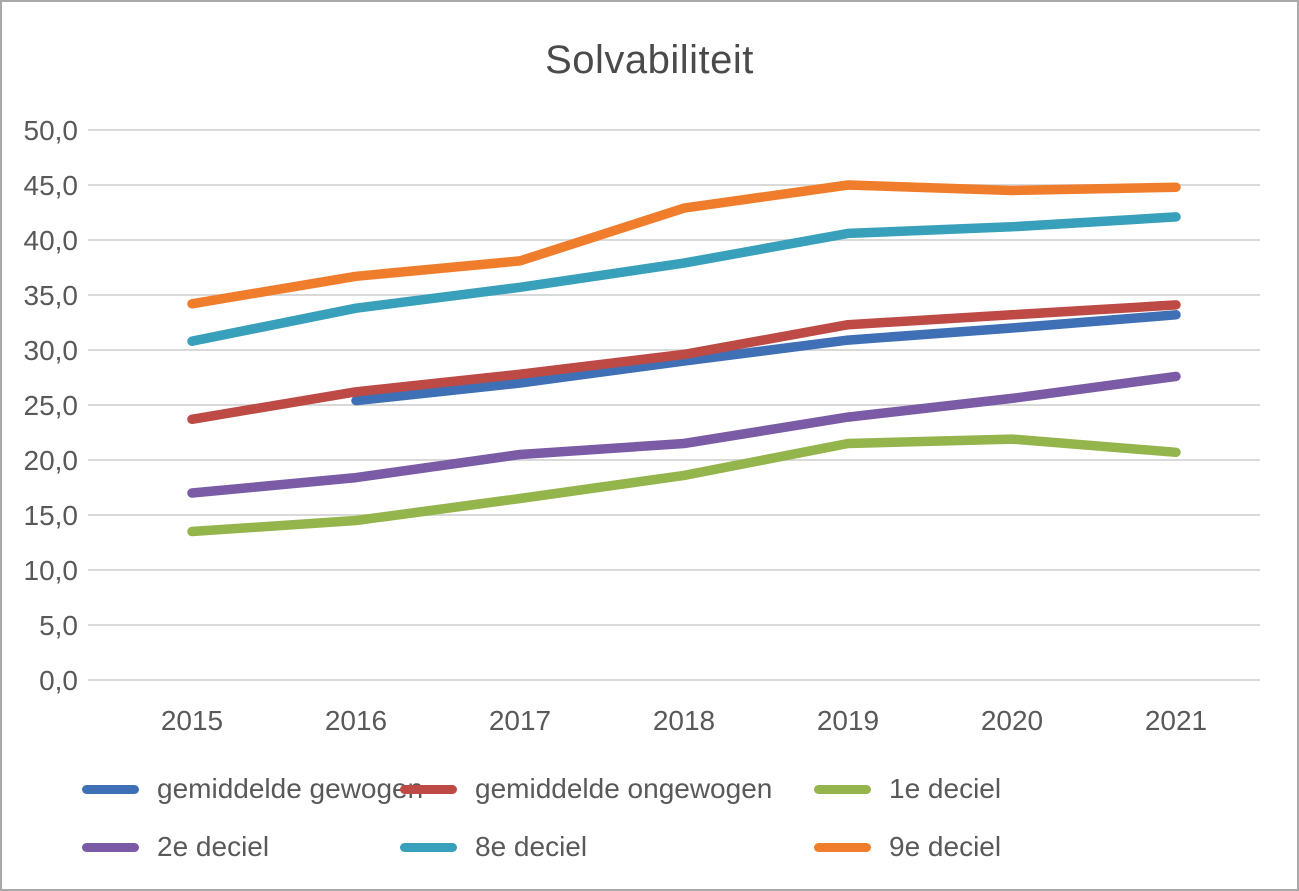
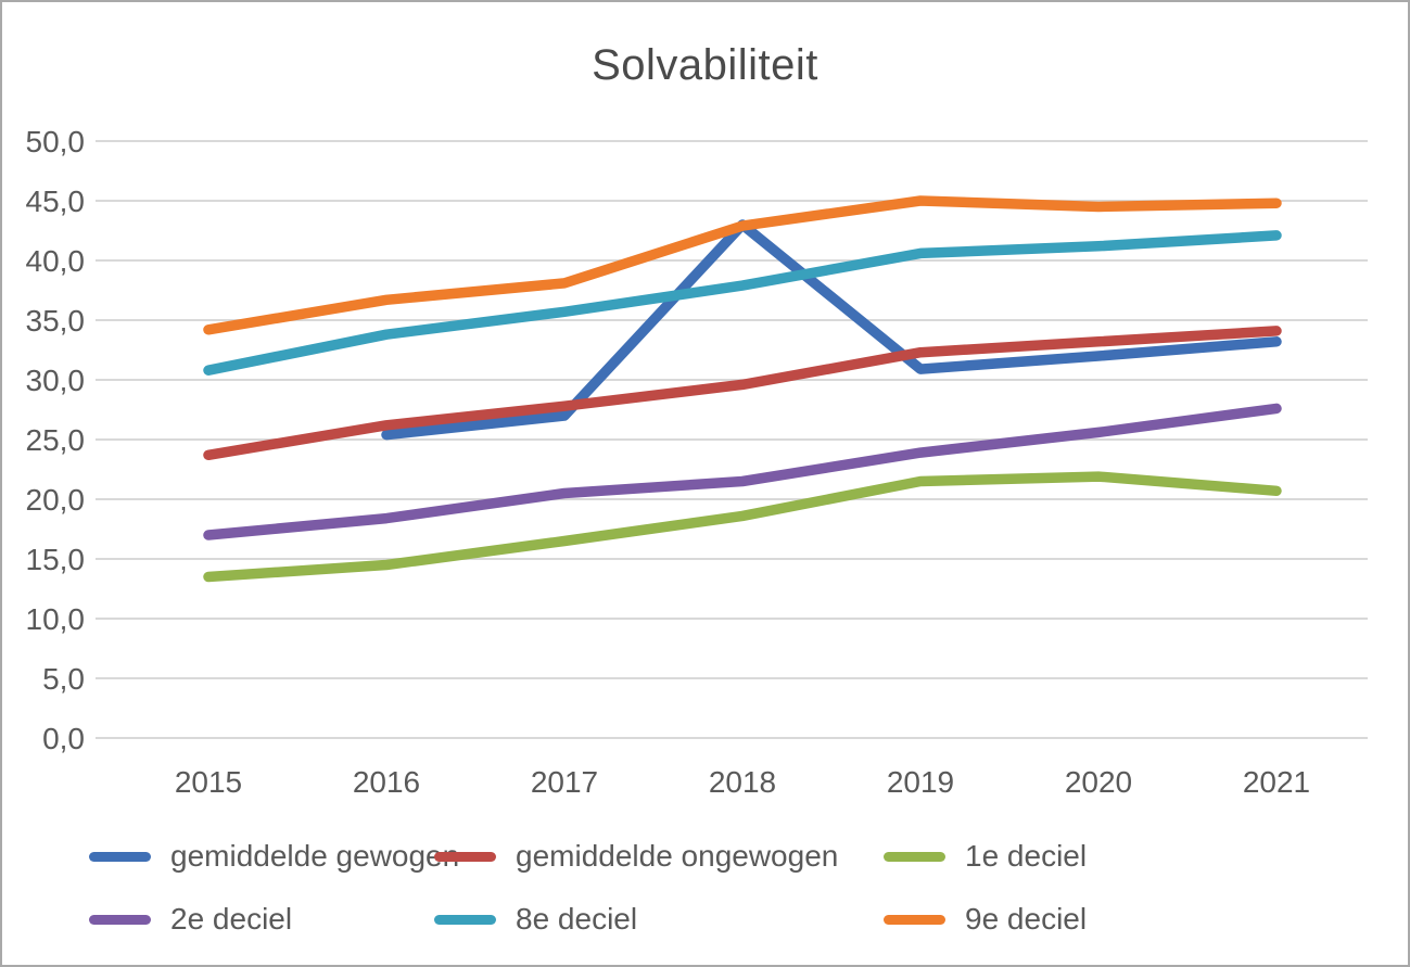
gemiddelde gewogen/2018: 29,0 -> 43,0
